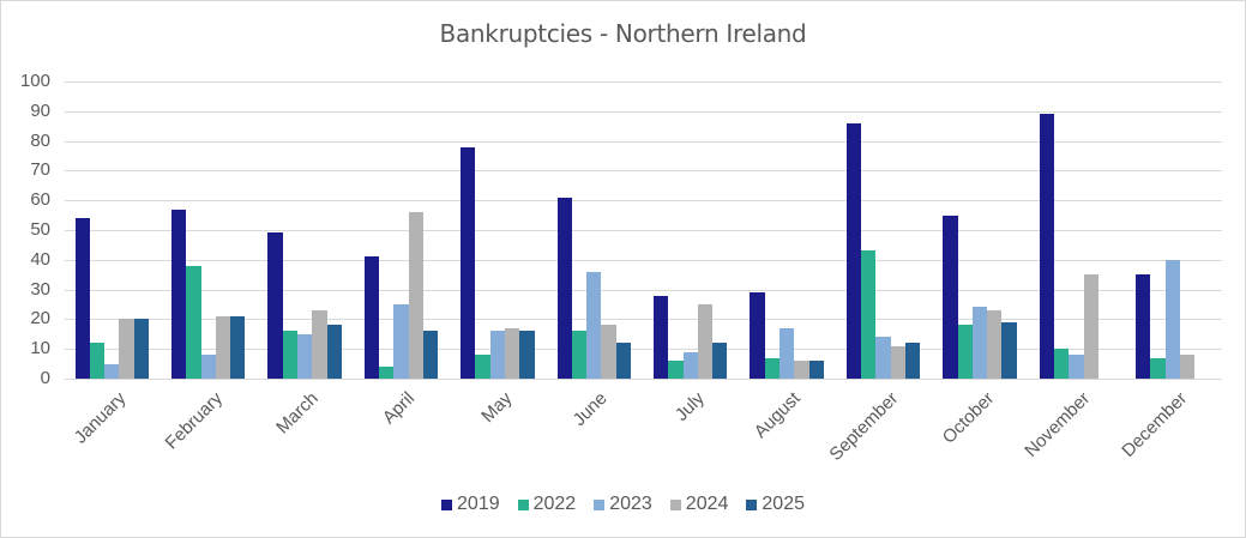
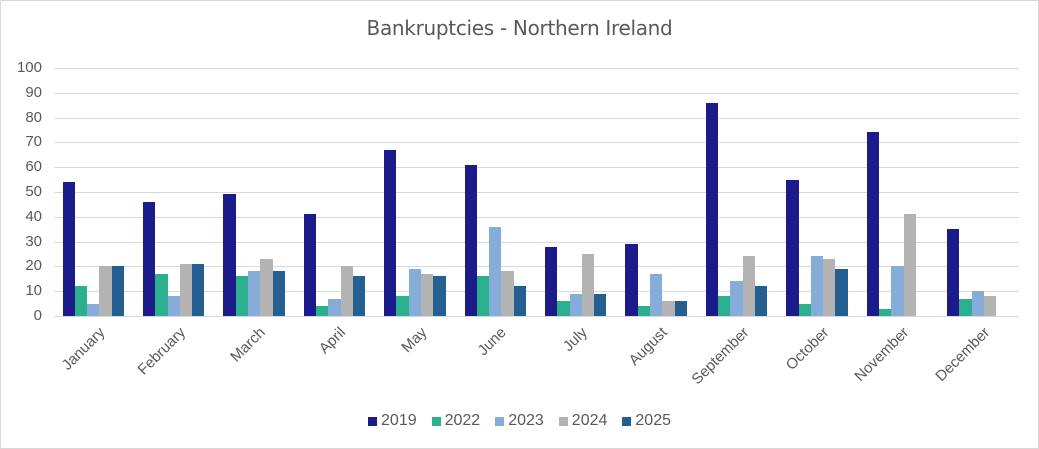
2019/February: 57 -> 46
2022/February: 38 -> 17
2023/March: 15 -> 18
2023/April: 25 -> 7
2024/April: 56 -> 20
2019/May: 78 -> 67
2023/May: 16 -> 19
2025/July: 12 -> 9
2022/August: 7 -> 4
2022/September: 43 -> 8
2024/September: 11 -> 24
2022/October: 18 -> 5
2019/November: 89 -> 74
2022/November: 10 -> 3
2023/November: 8 -> 20
2024/November: 35 -> 41
2023/December: 40 -> 10
